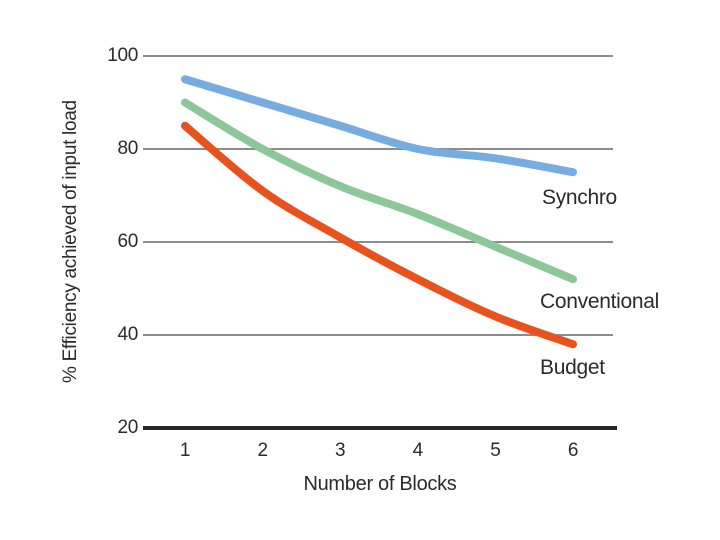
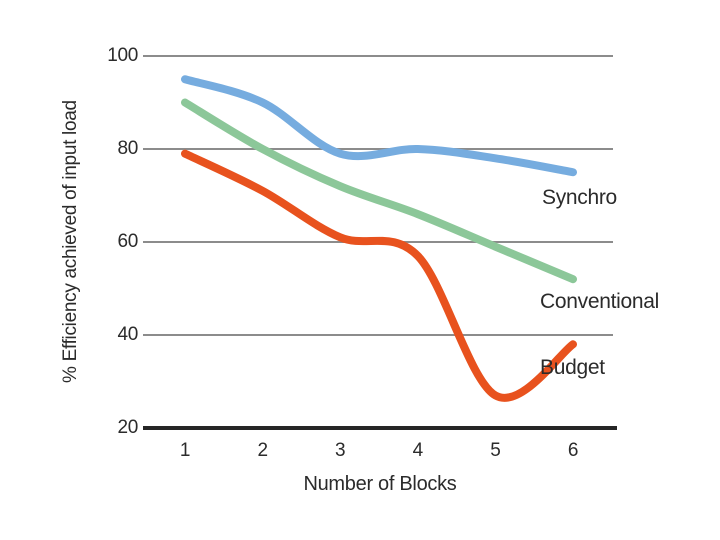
Budget/1: 85 -> 79
Synchro/3: 85 -> 79
Budget/4: 52 -> 57
Budget/5: 44 -> 27
